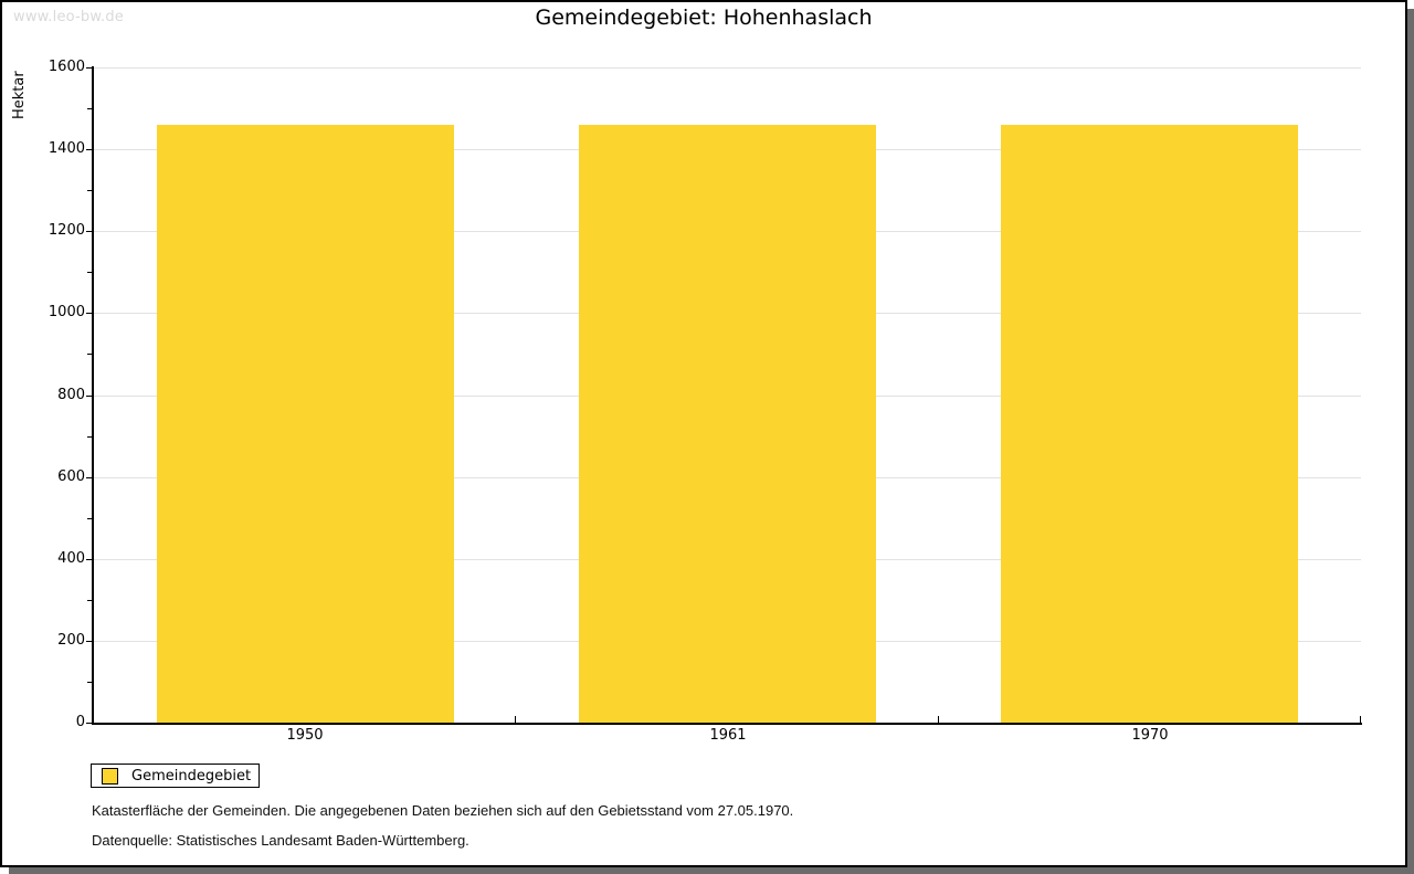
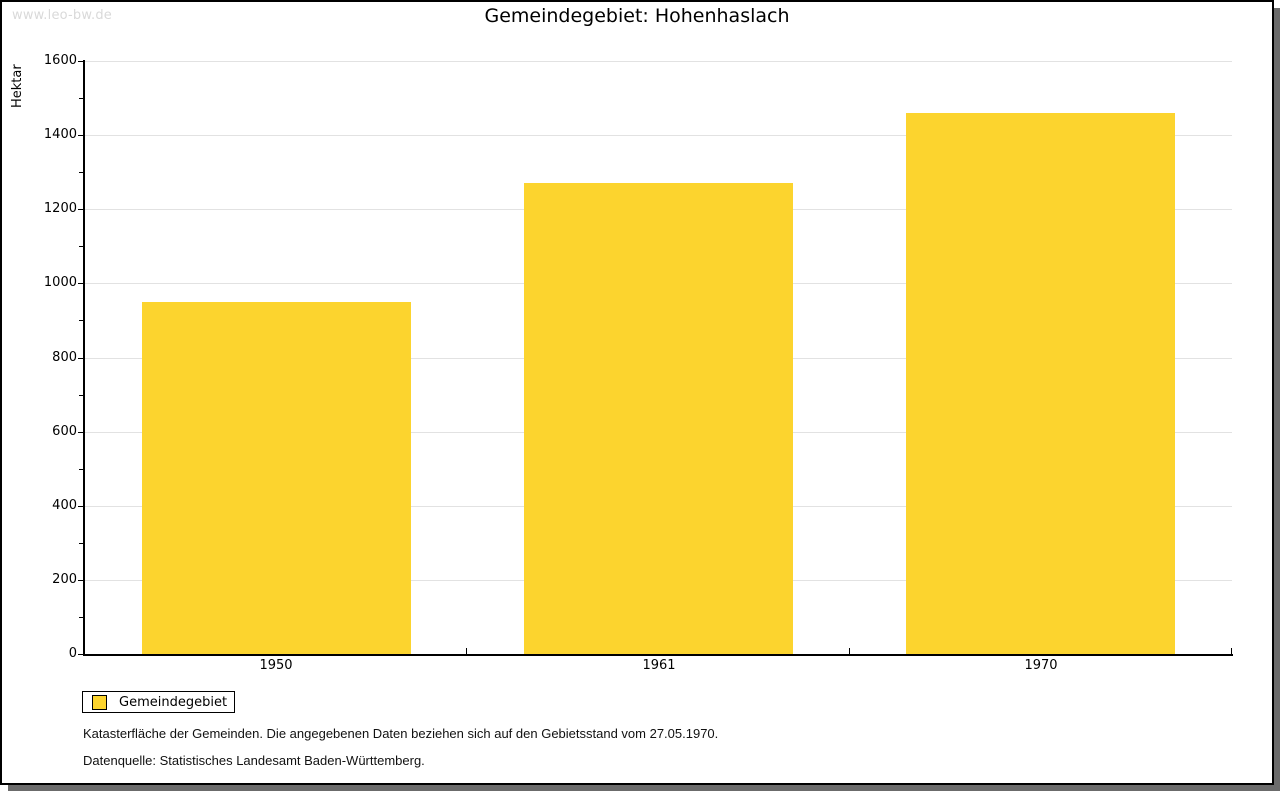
1950: 1460 -> 950
1961: 1460 -> 1270
